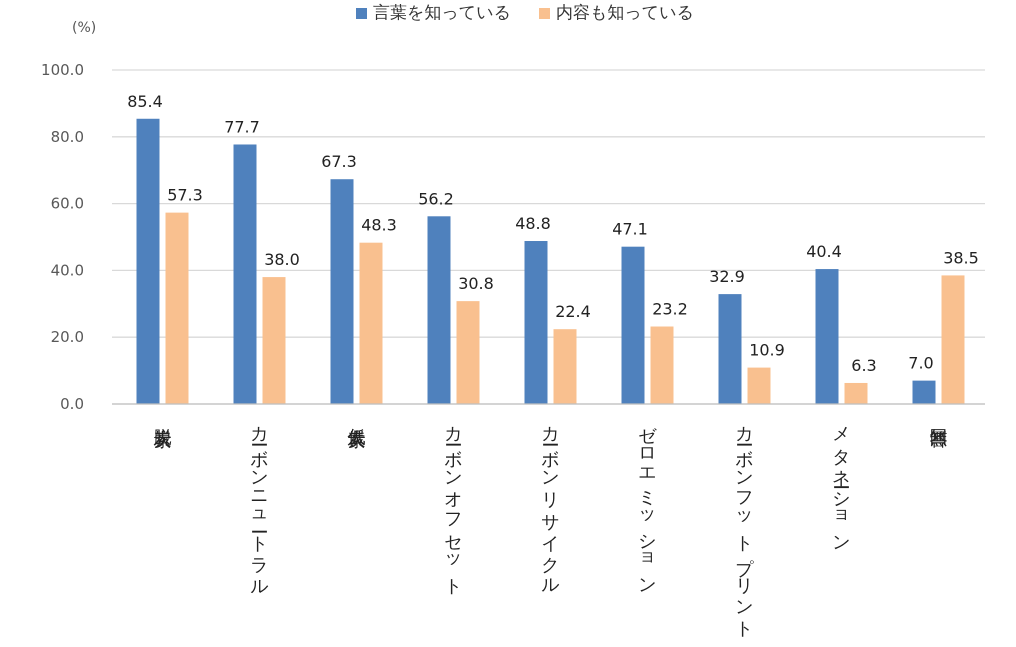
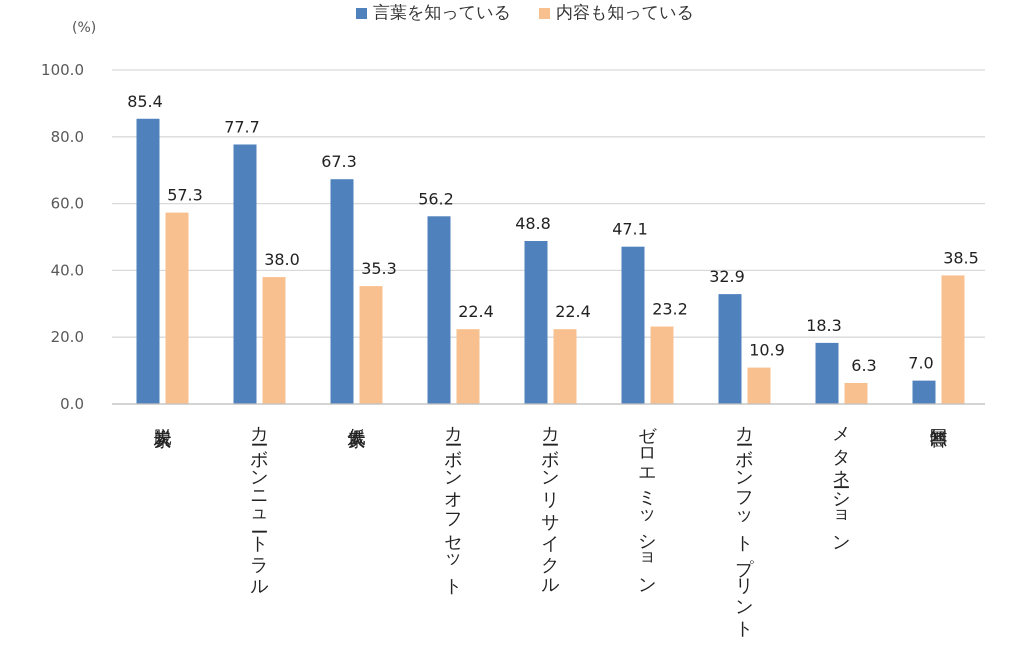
内容も知っている/低炭素: 48.3 -> 35.3
内容も知っている/カーボンオフセット: 30.8 -> 22.4
言葉を知っている/メタネーション: 40.4 -> 18.3
